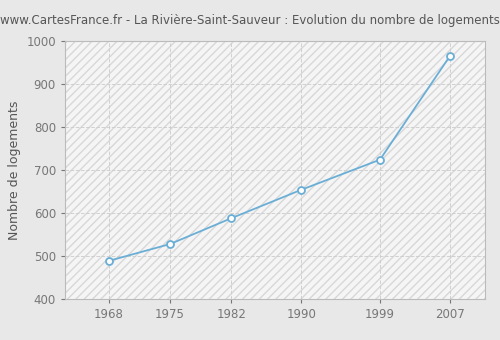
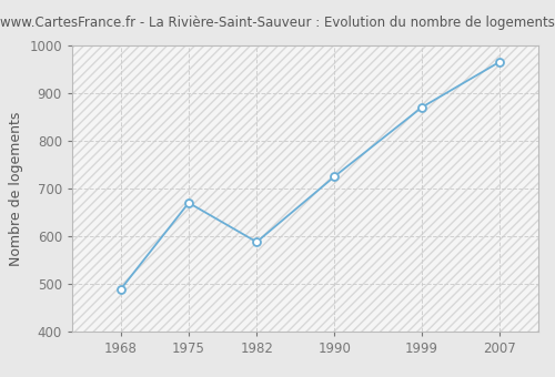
1975: 528 -> 670
1990: 654 -> 725
1999: 724 -> 870
